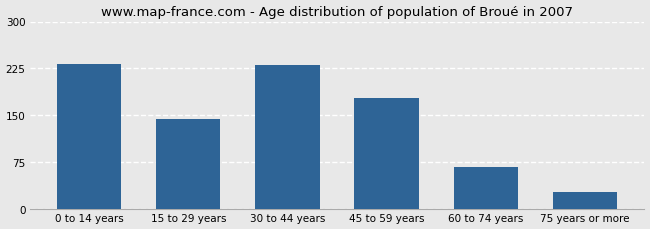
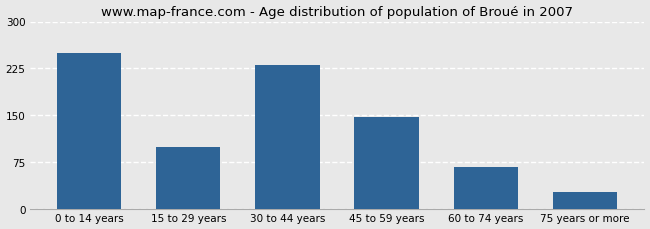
0 to 14 years: 232 -> 250
15 to 29 years: 145 -> 100
45 to 59 years: 178 -> 148
